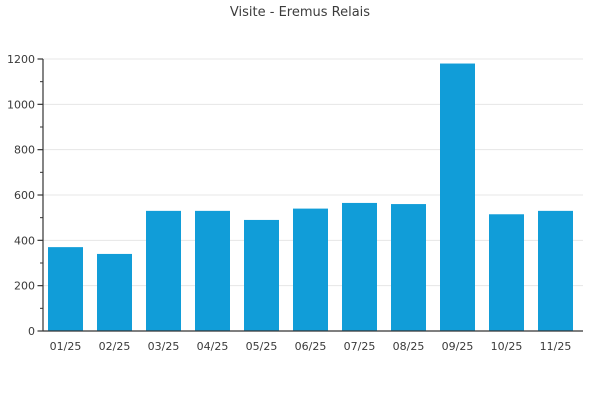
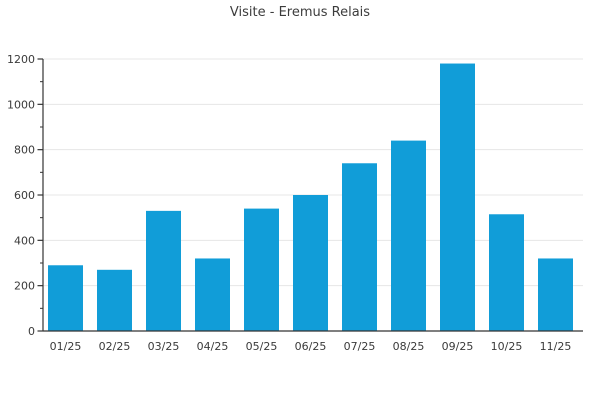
01/25: 370 -> 290
02/25: 340 -> 270
04/25: 530 -> 320
05/25: 490 -> 540
06/25: 540 -> 600
07/25: 560 -> 740
08/25: 560 -> 840
11/25: 530 -> 320
